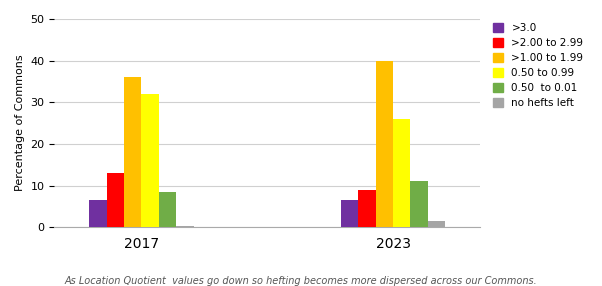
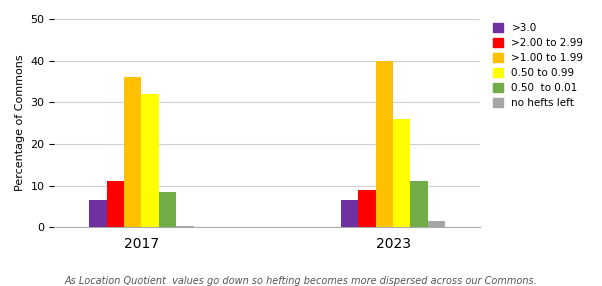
>2.00 to 2.99/2017: 13 -> 11
